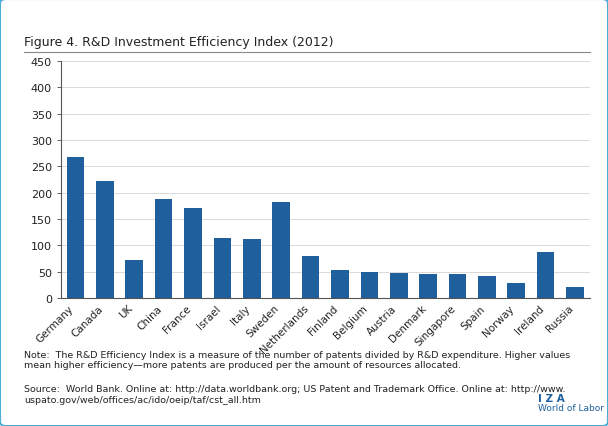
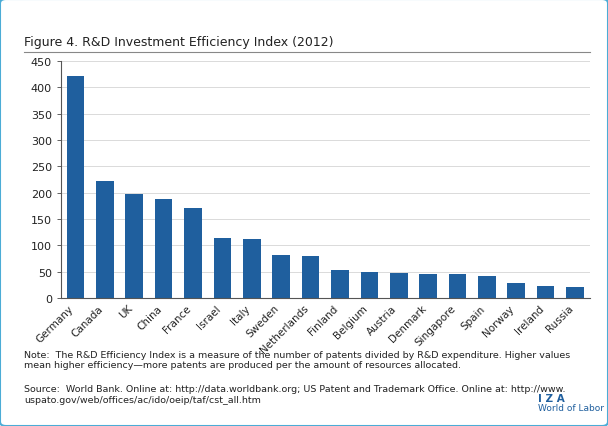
Germany: 268 -> 421
UK: 72 -> 197
Sweden: 182 -> 81
Ireland: 88 -> 23
